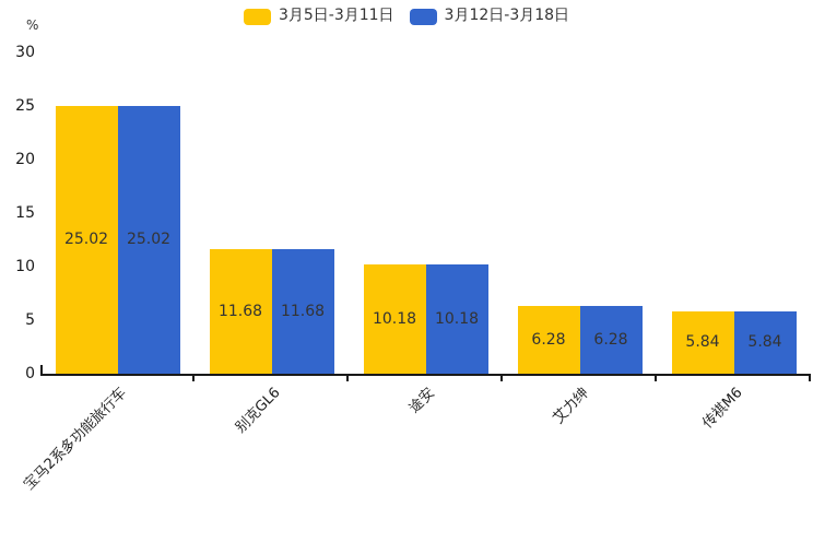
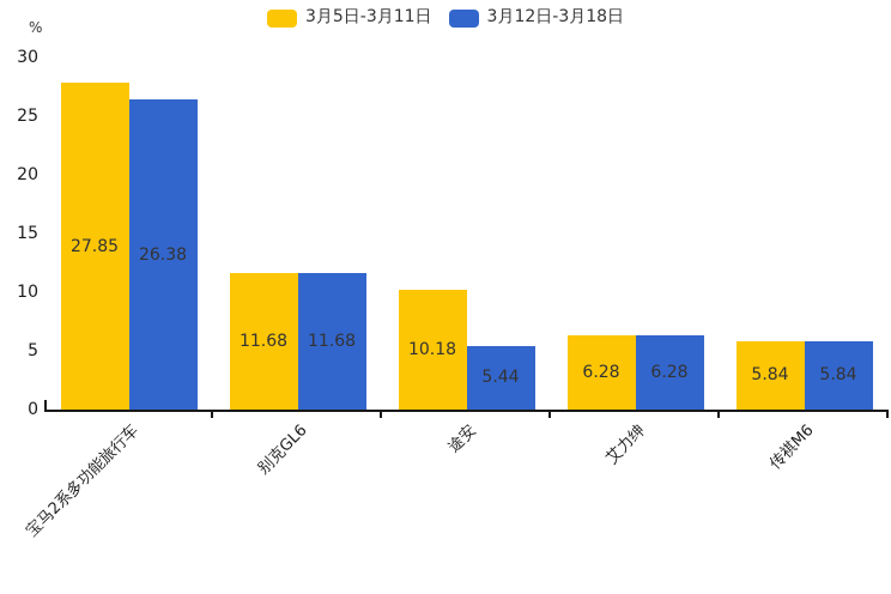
3月5日-3月11日/宝马2系多功能旅行车: 25.02 -> 27.85
3月12日-3月18日/宝马2系多功能旅行车: 25.02 -> 26.38
3月12日-3月18日/途安: 10.18 -> 5.44
